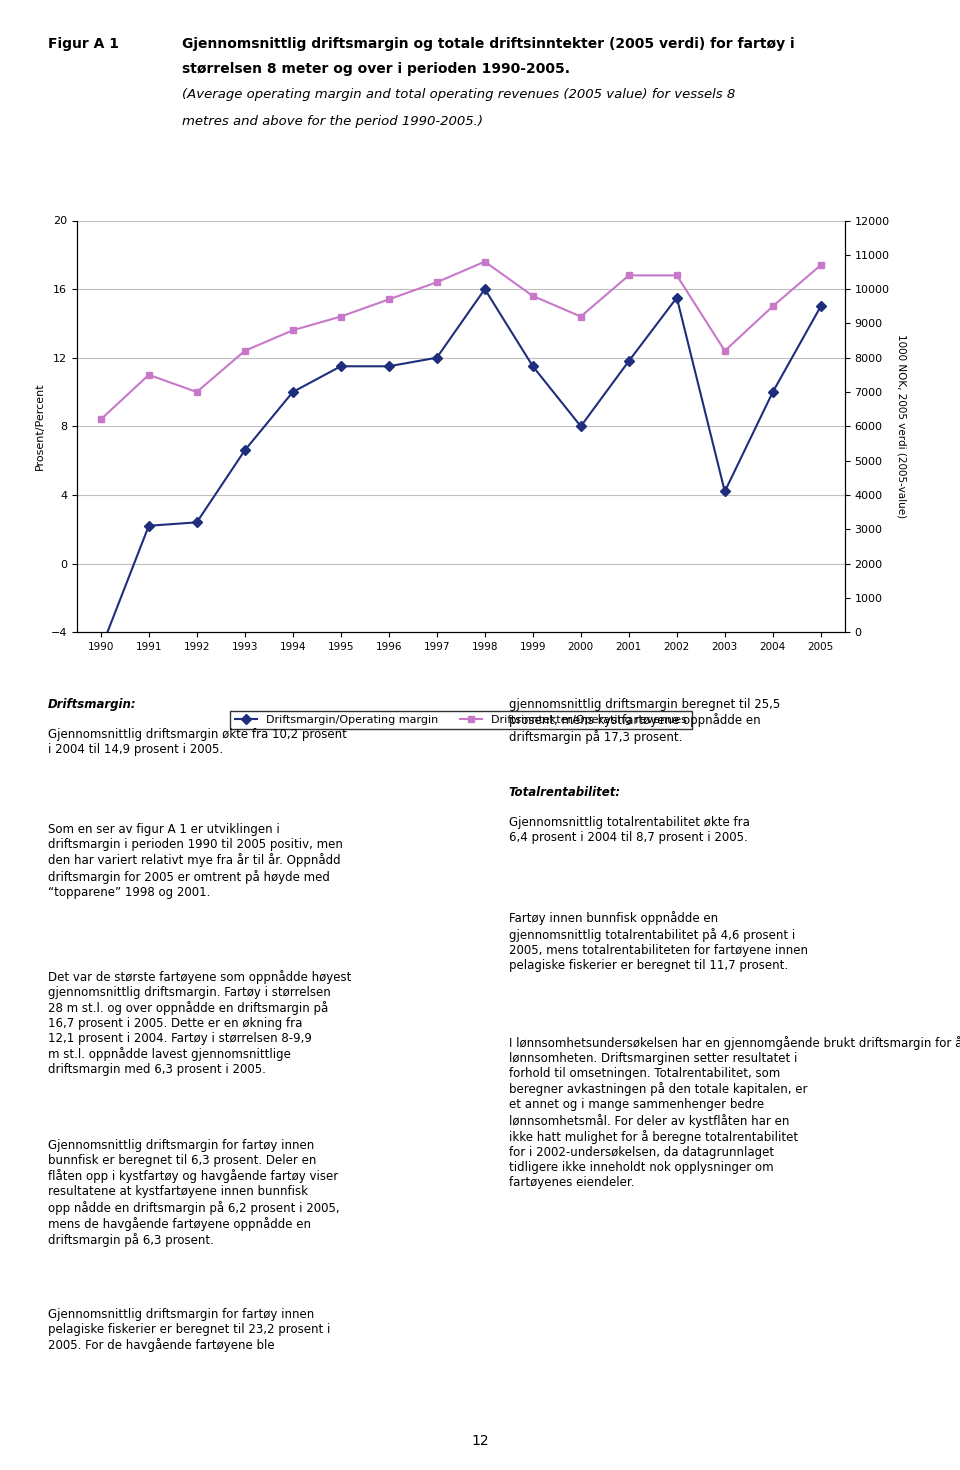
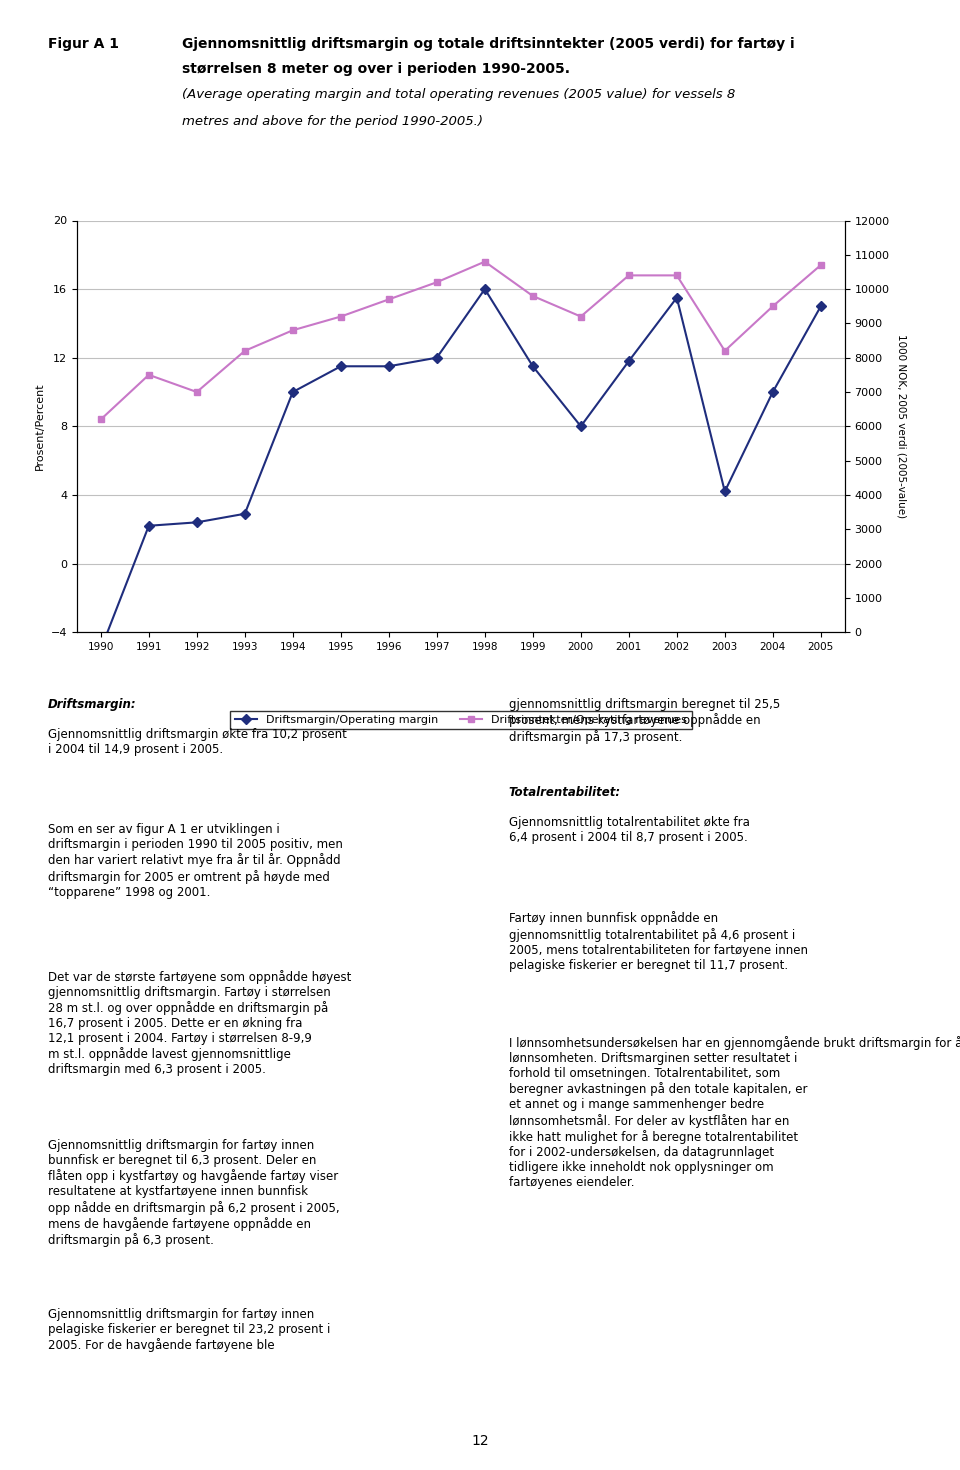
Driftsmargin/Operating margin/1993: 6.6 -> 2.9
